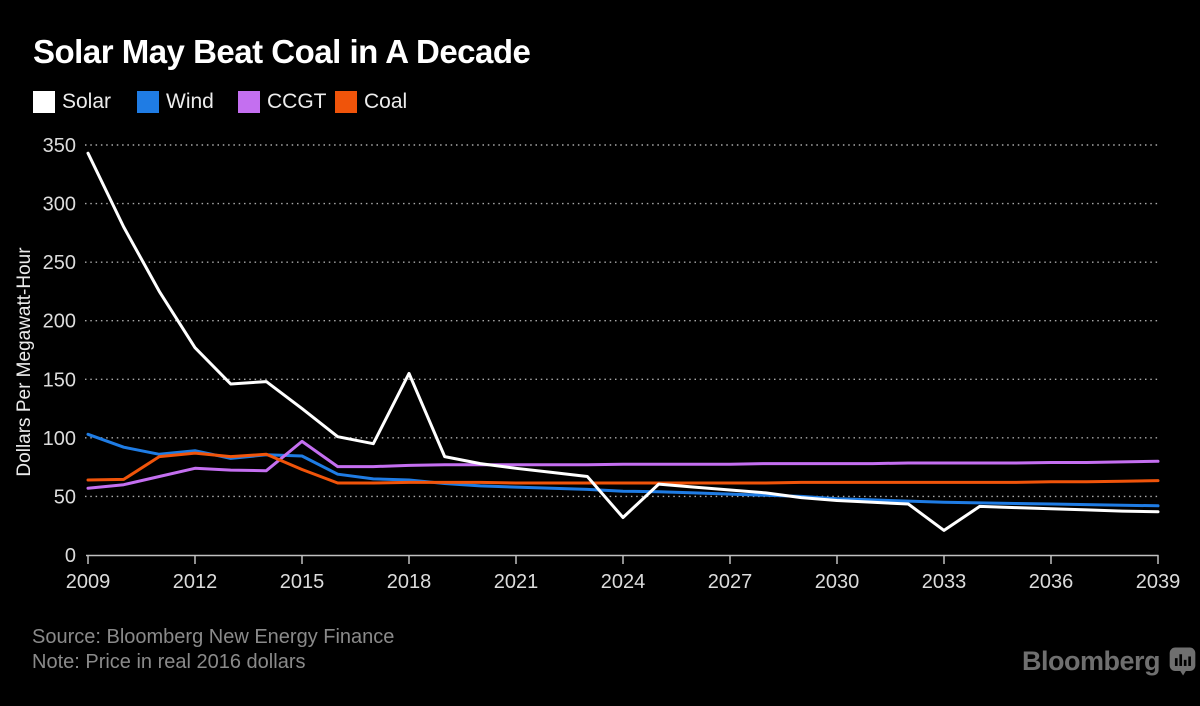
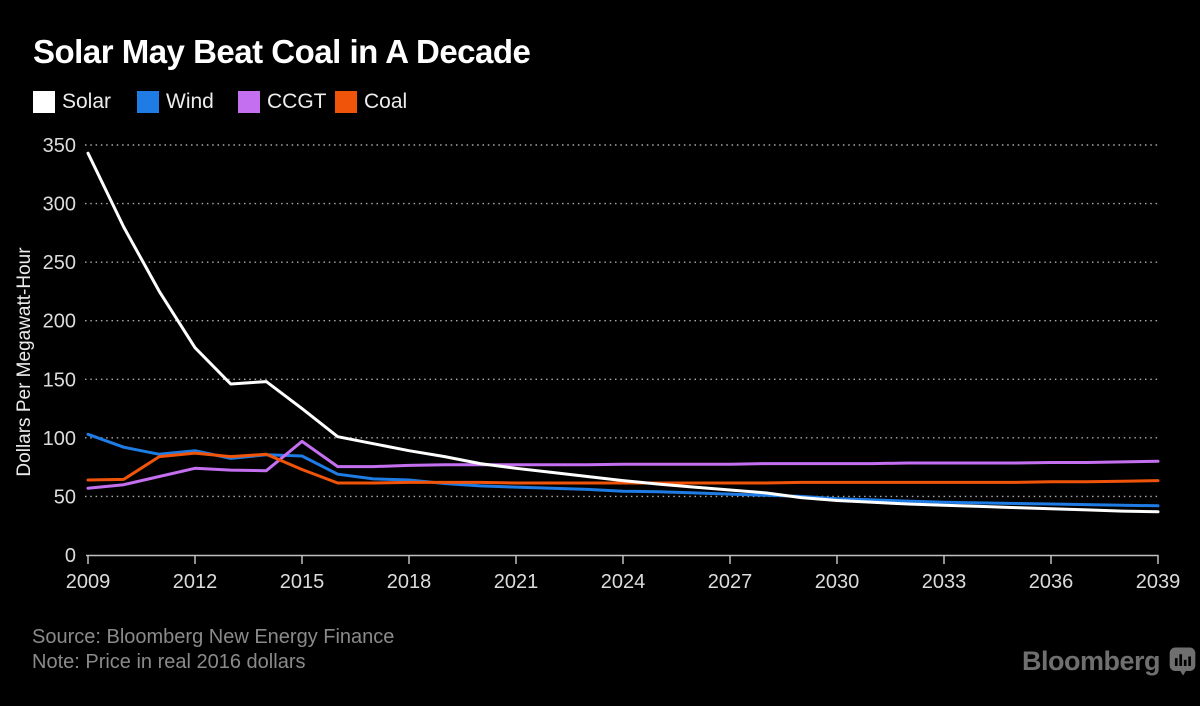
Solar/2018: 155 -> 89
Solar/2024: 32 -> 64
Solar/2033: 21 -> 42
